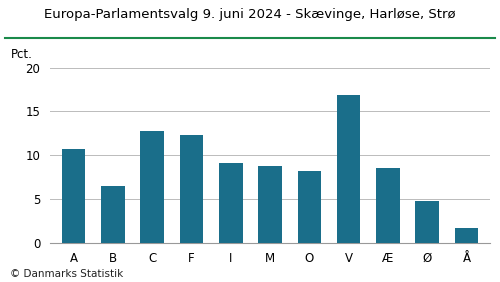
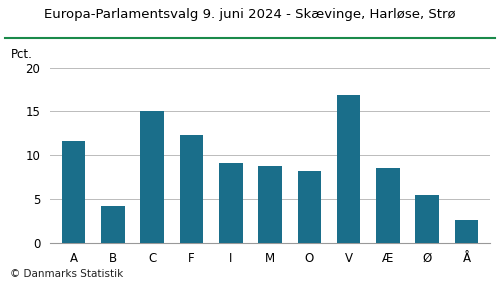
A: 10.7 -> 11.6
B: 6.5 -> 4.2
C: 12.8 -> 15.0
Ø: 4.7 -> 5.4
Å: 1.7 -> 2.6
